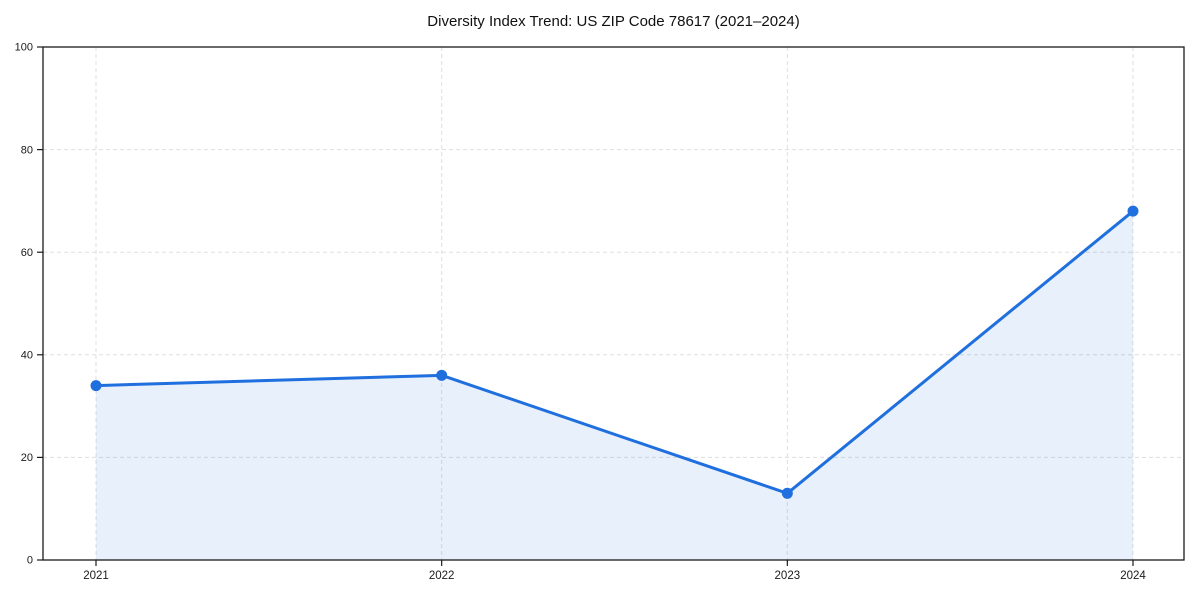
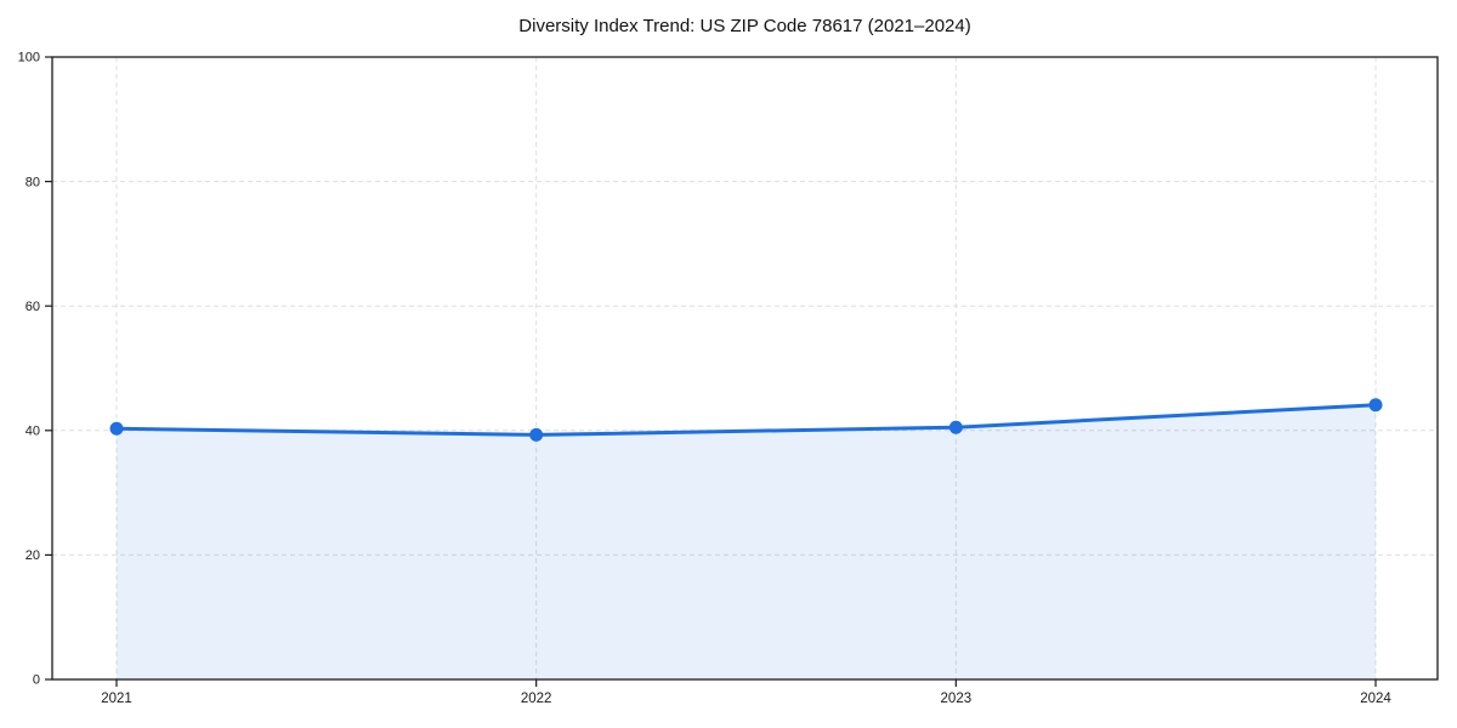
2021: 34 -> 40
2022: 36 -> 39
2023: 13 -> 40
2024: 68 -> 44
